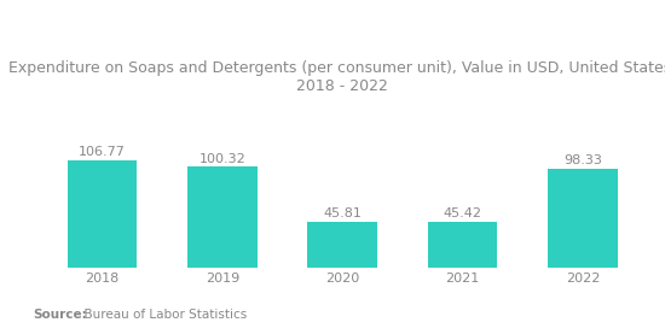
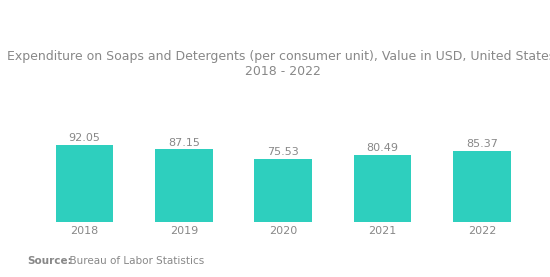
2018: 106.77 -> 92.05
2019: 100.32 -> 87.15
2020: 45.81 -> 75.53
2021: 45.42 -> 80.49
2022: 98.33 -> 85.37
